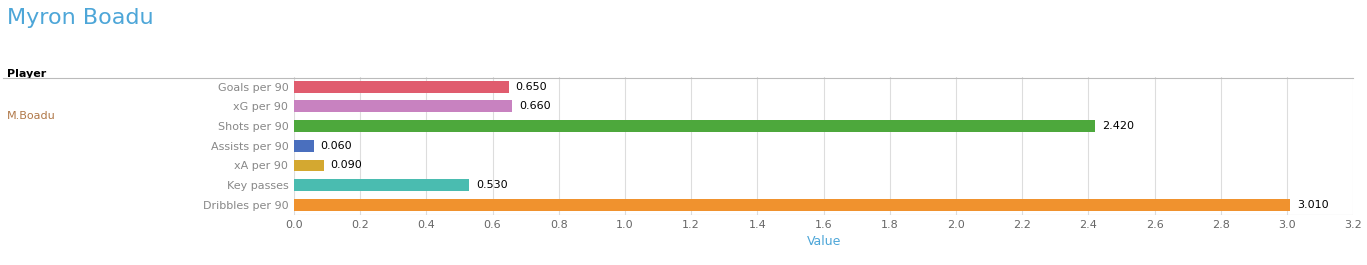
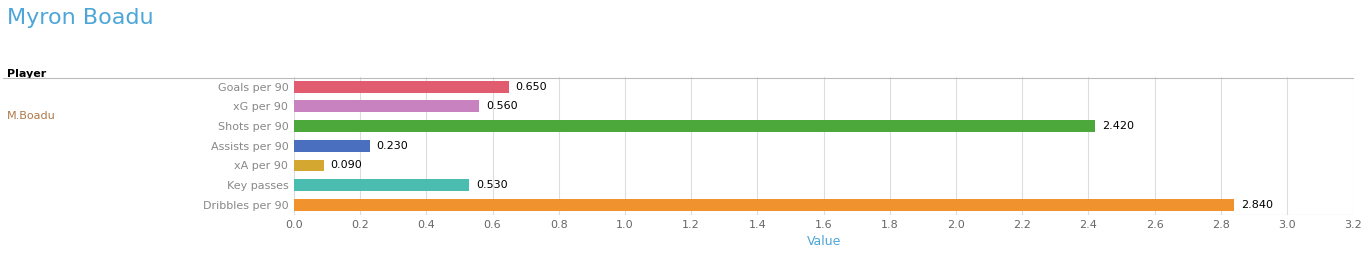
xG per 90: 0.660 -> 0.560
Assists per 90: 0.060 -> 0.230
Dribbles per 90: 3.010 -> 2.840
